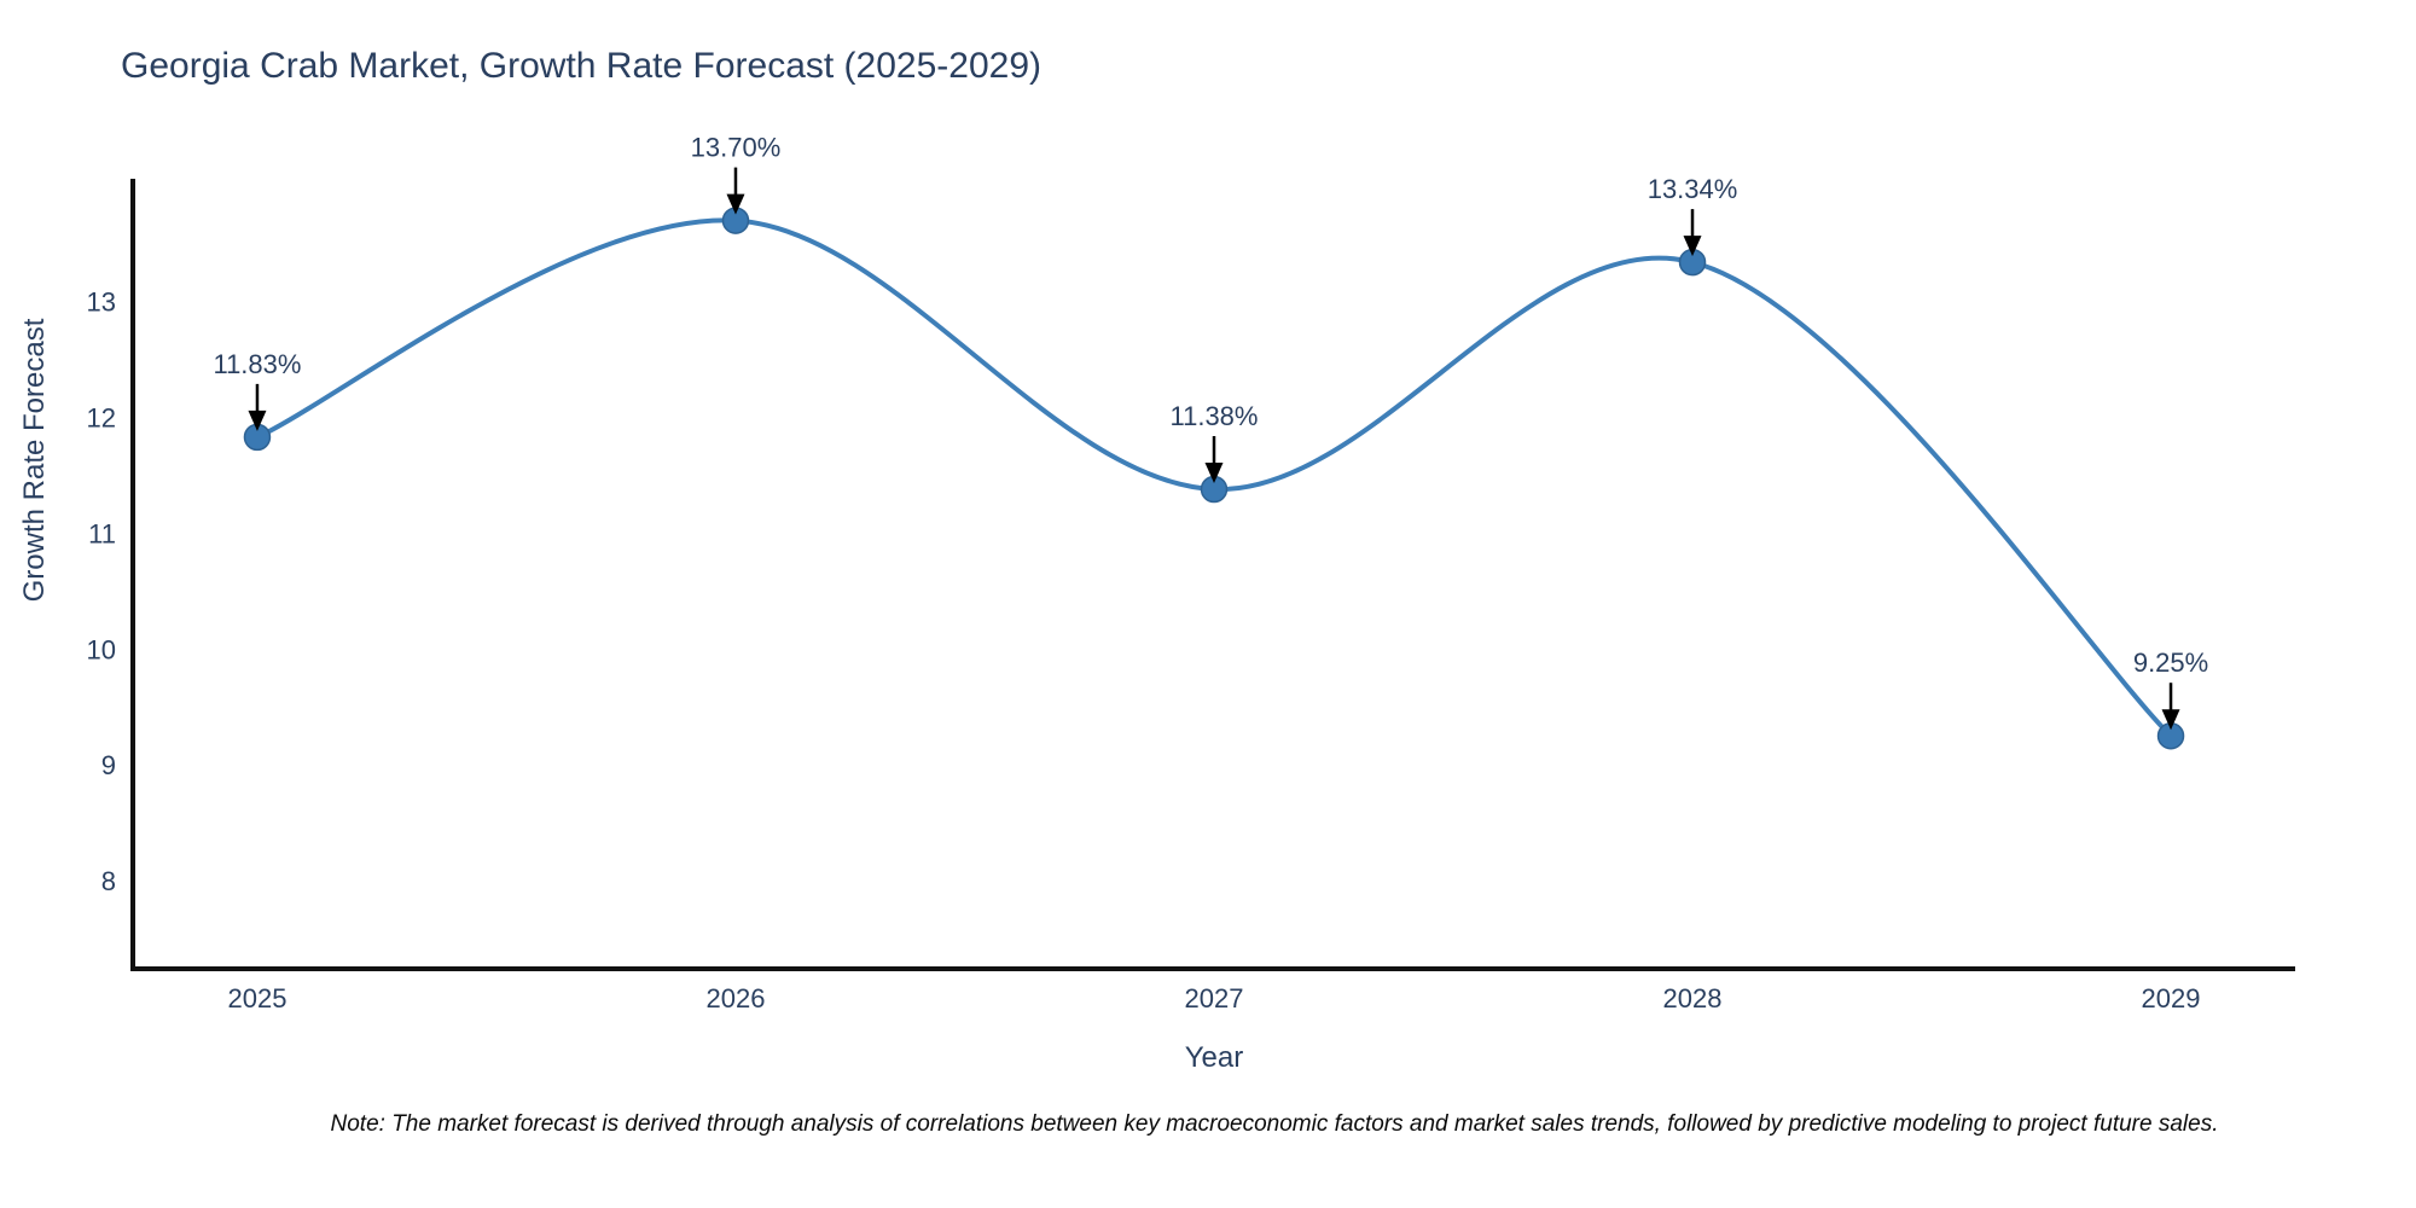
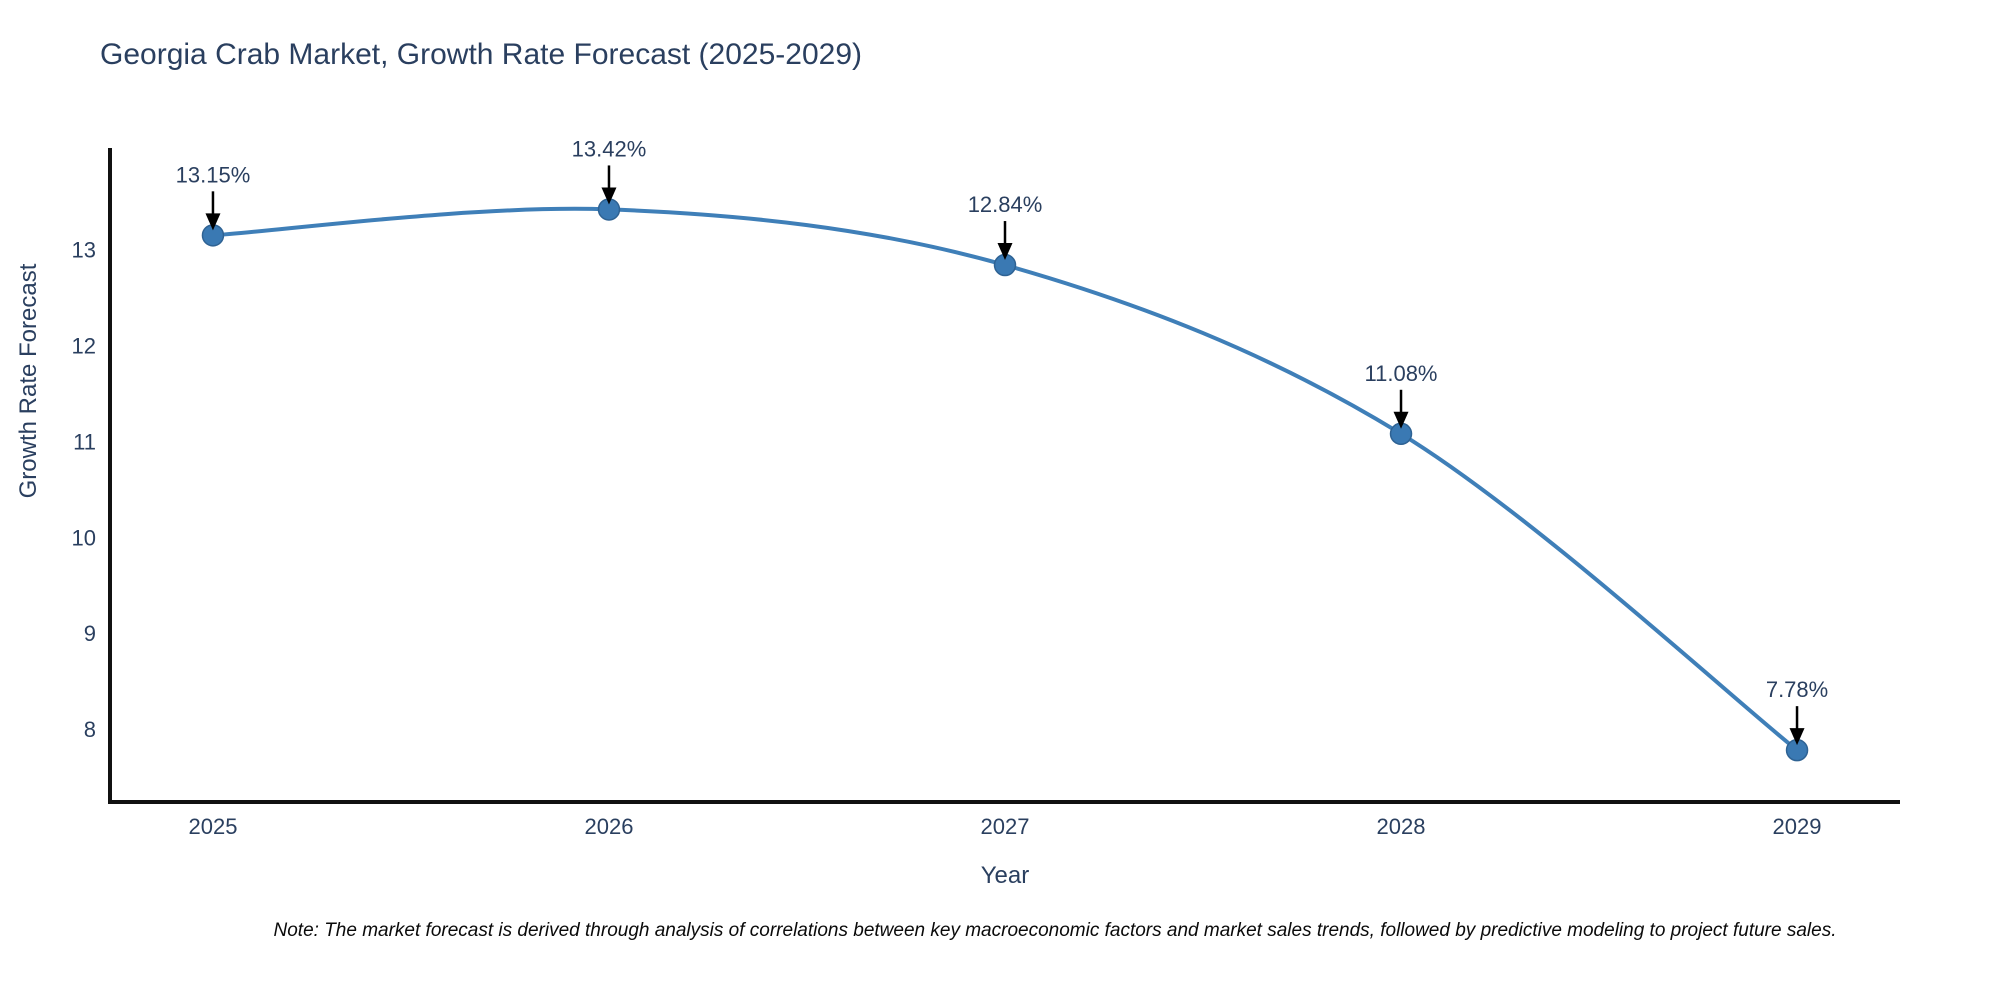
2025: 11.83% -> 13.15%
2026: 13.70% -> 13.42%
2027: 11.38% -> 12.84%
2028: 13.34% -> 11.08%
2029: 9.25% -> 7.78%
